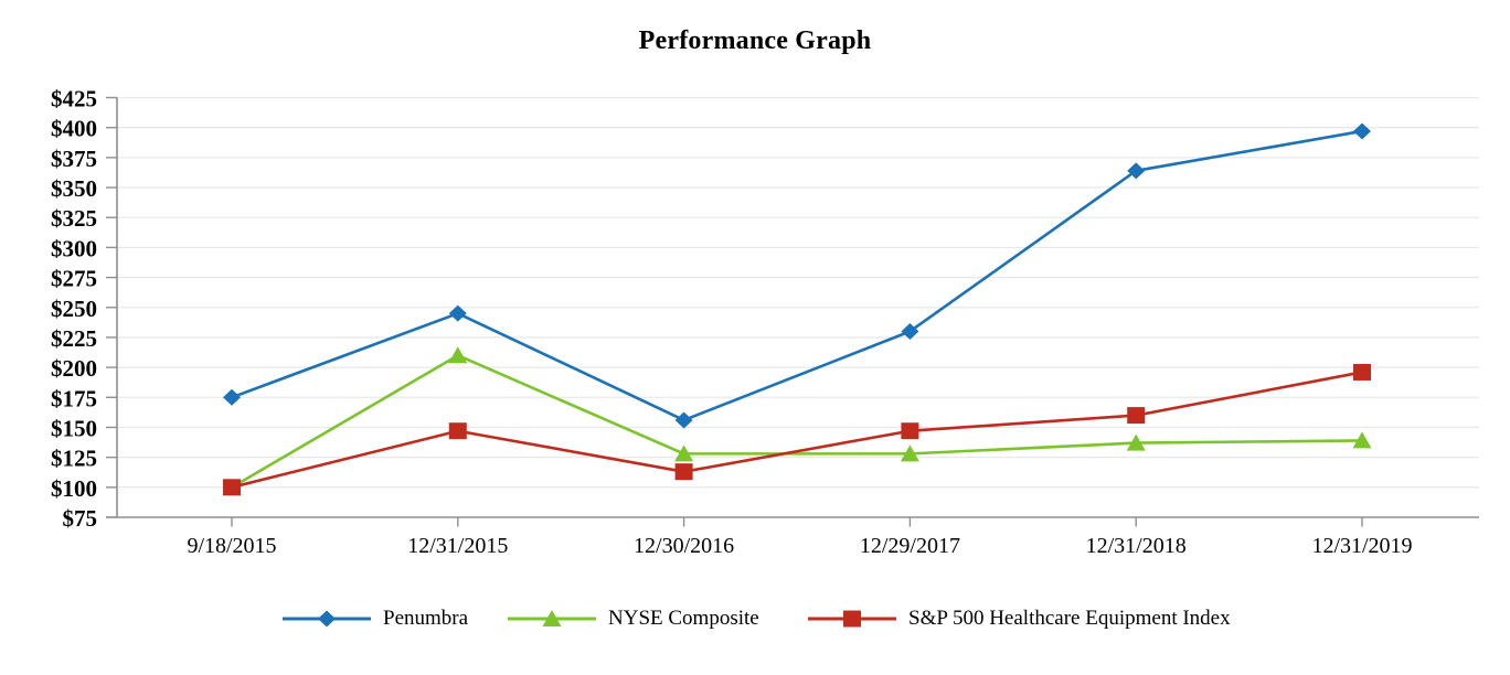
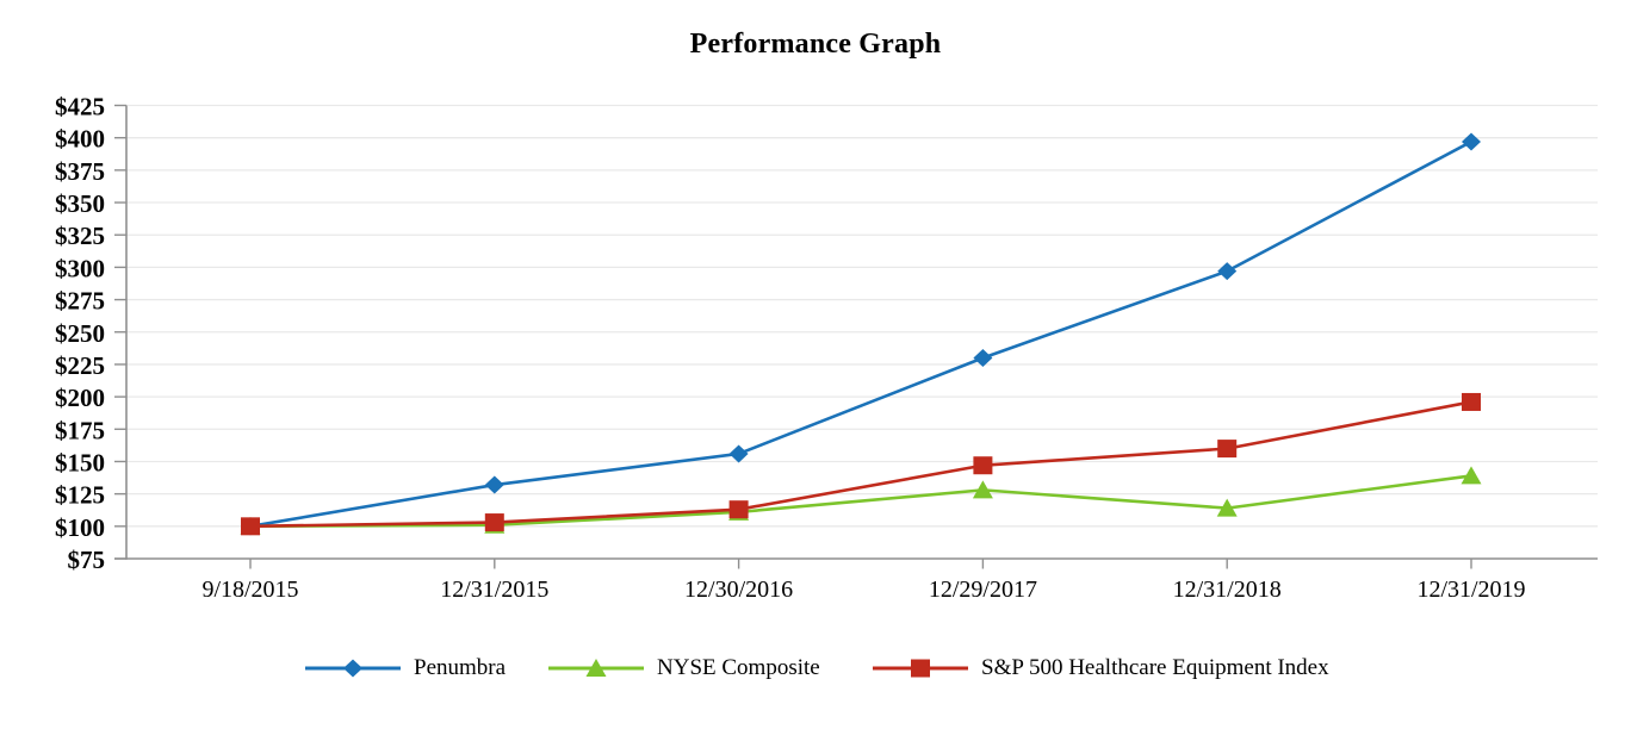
Penumbra/9/18/2015: $175 -> $100
Penumbra/12/31/2015: $245 -> $132
NYSE Composite/12/31/2015: $210 -> $101
S&P 500 Healthcare Equipment Index/12/31/2015: $147 -> $103
NYSE Composite/12/30/2016: $128 -> $111
Penumbra/12/31/2018: $364 -> $297
NYSE Composite/12/31/2018: $137 -> $114
